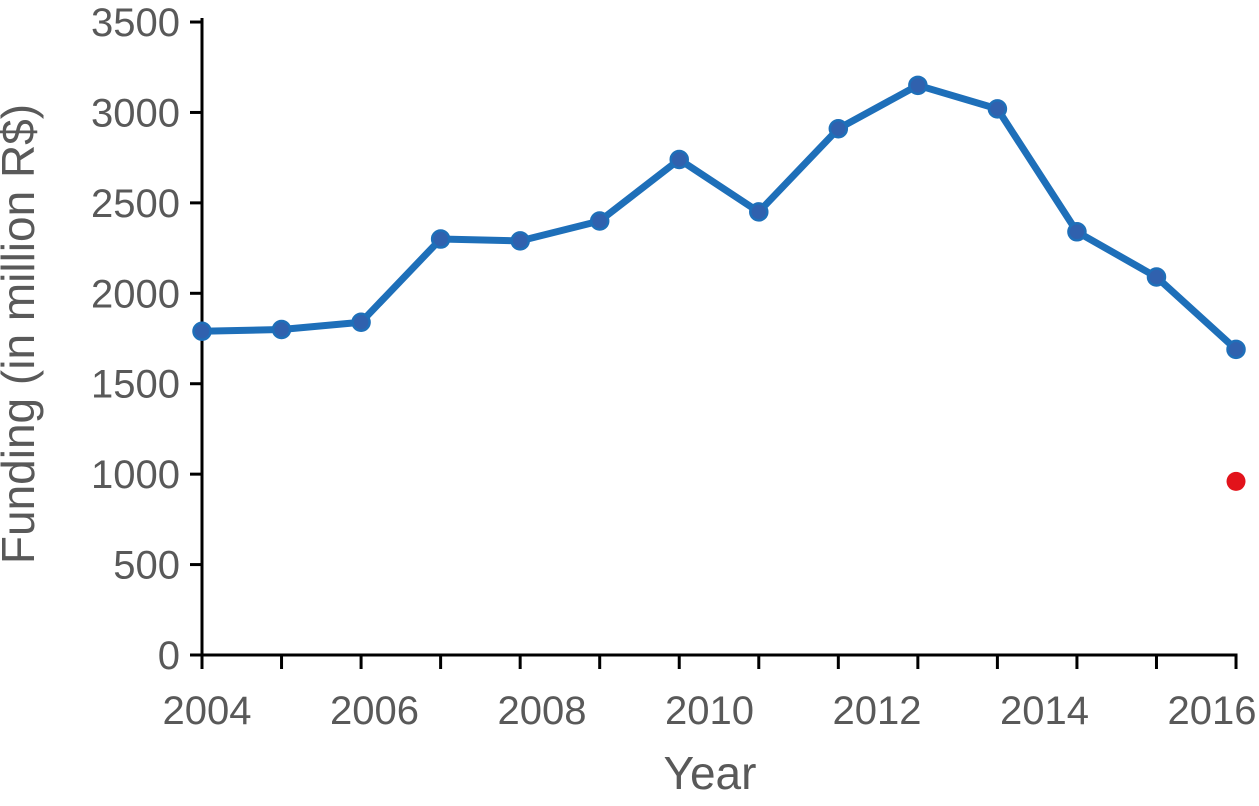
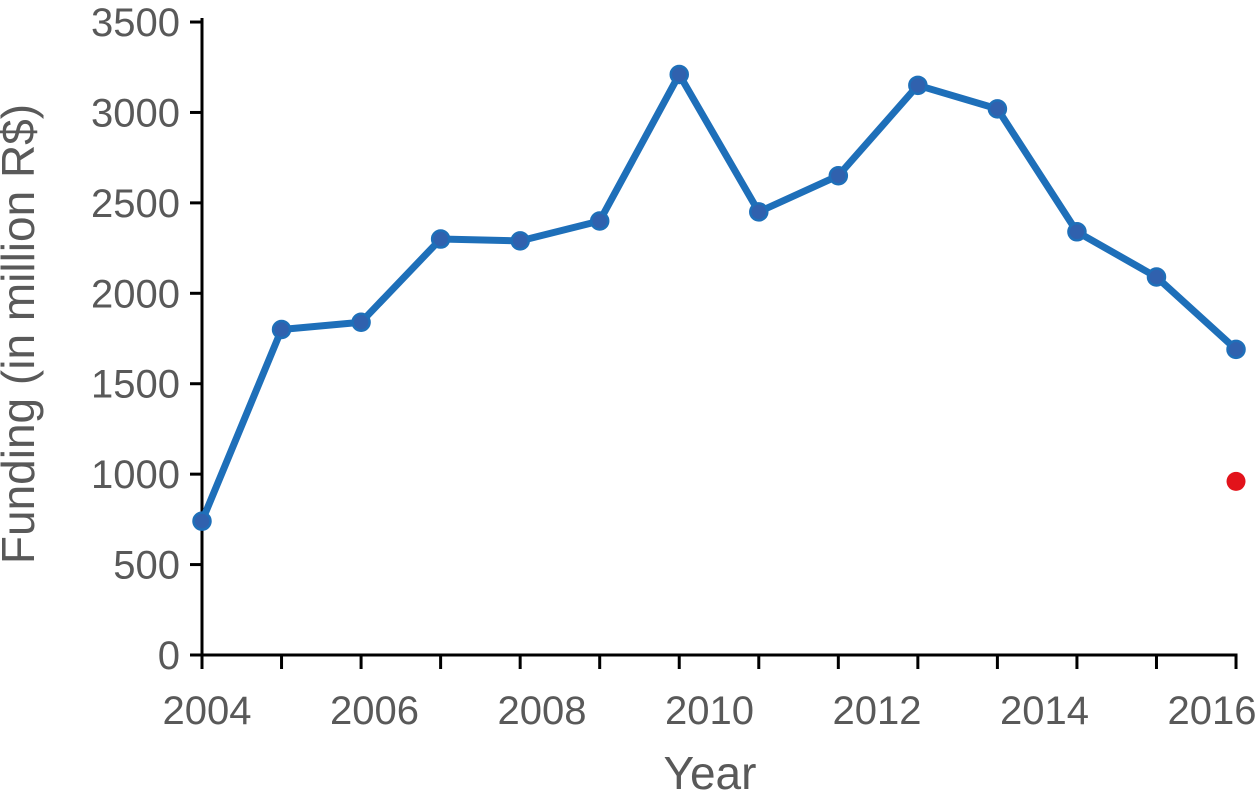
2004: 1790 -> 740
2010: 2740 -> 3210
2012: 2910 -> 2650
